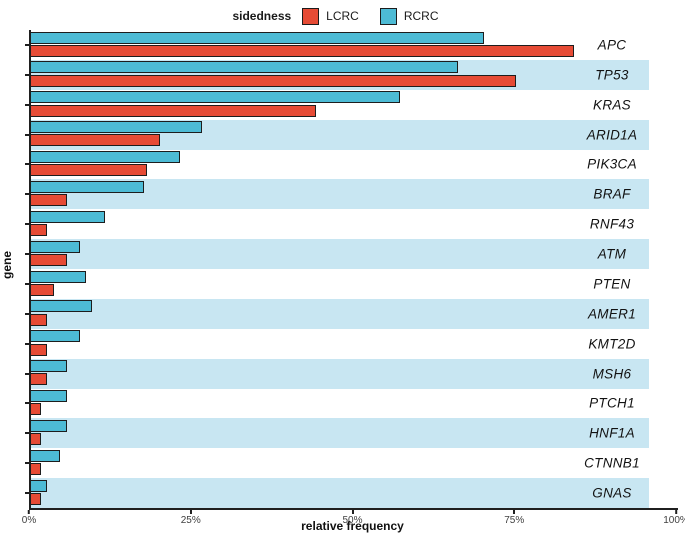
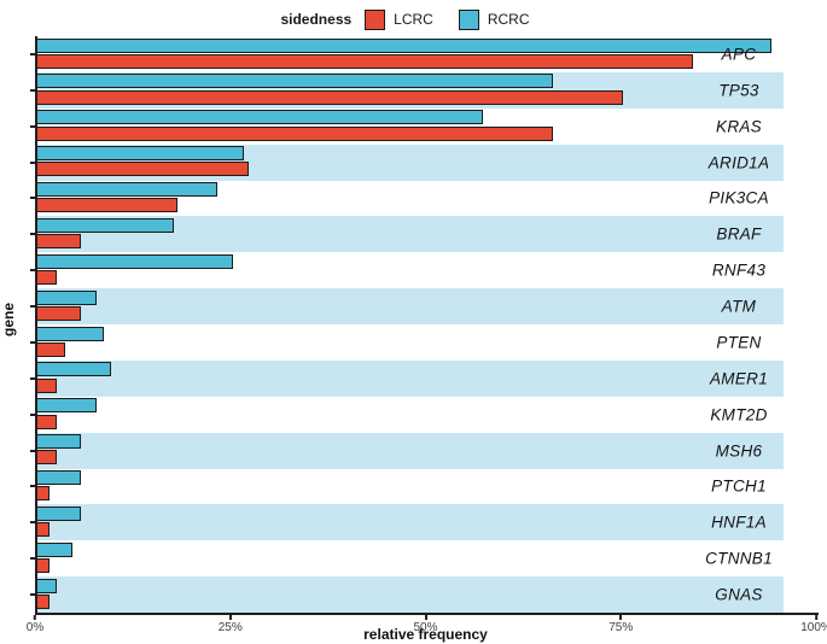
RCRC/APC: 70% -> 94%
LCRC/KRAS: 44% -> 66%
LCRC/ARID1A: 20% -> 27%
RCRC/RNF43: 12% -> 25%
